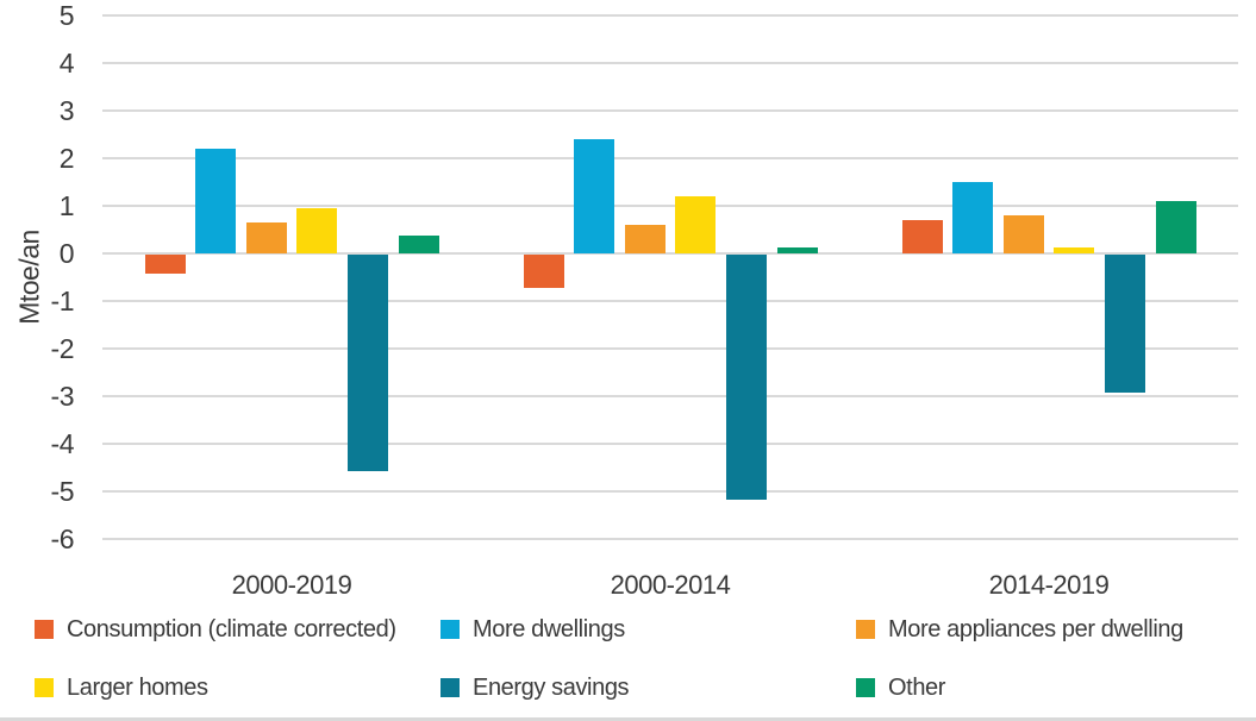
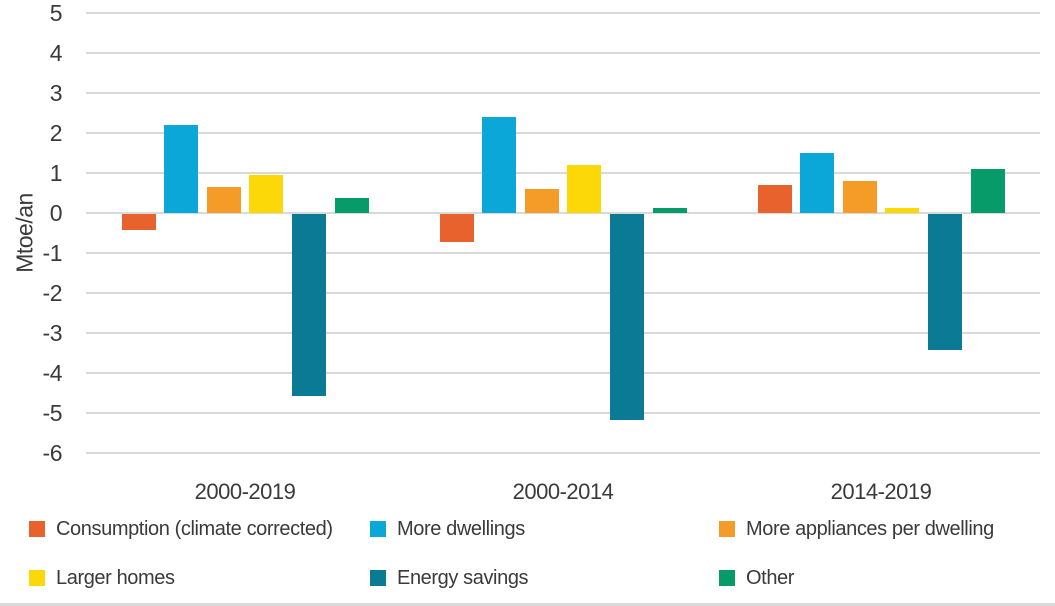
Energy savings/2014-2019: -2.9 -> -3.4
